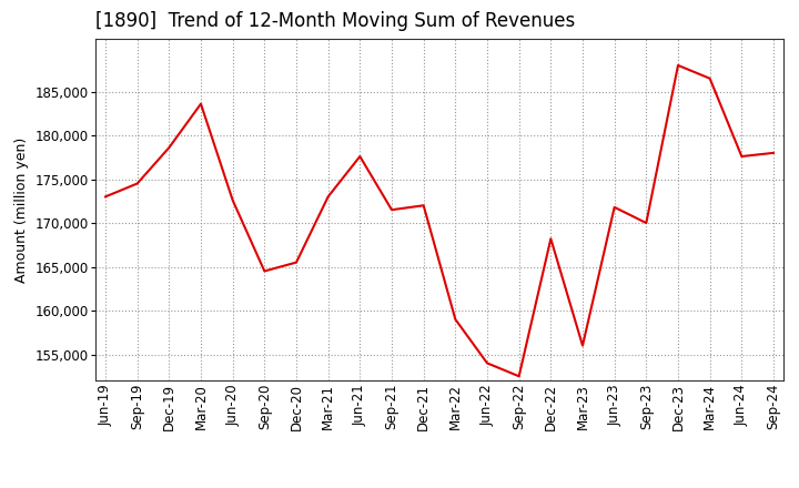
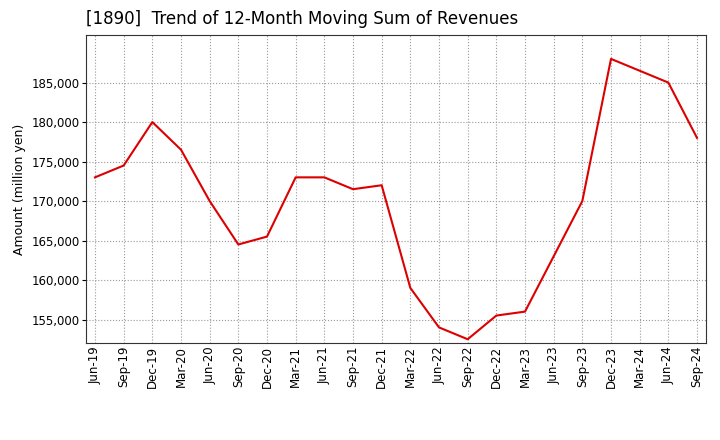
Dec-19: 178,600 -> 180,000
Mar-20: 183,600 -> 176,500
Jun-20: 172,600 -> 170,000
Jun-21: 177,600 -> 173,000
Dec-22: 168,200 -> 155,500
Jun-23: 171,800 -> 163,000
Jun-24: 177,600 -> 185,000
